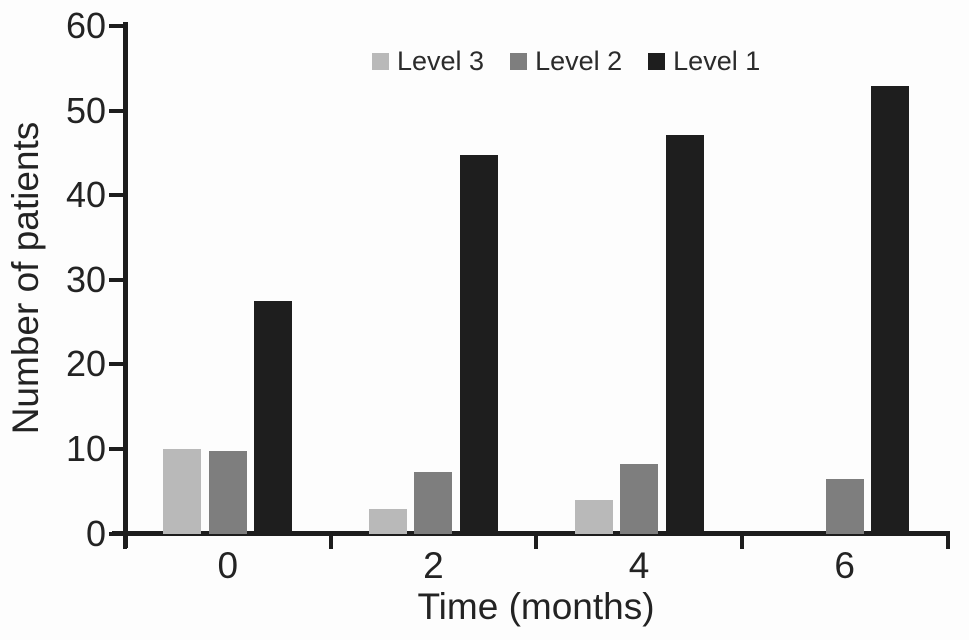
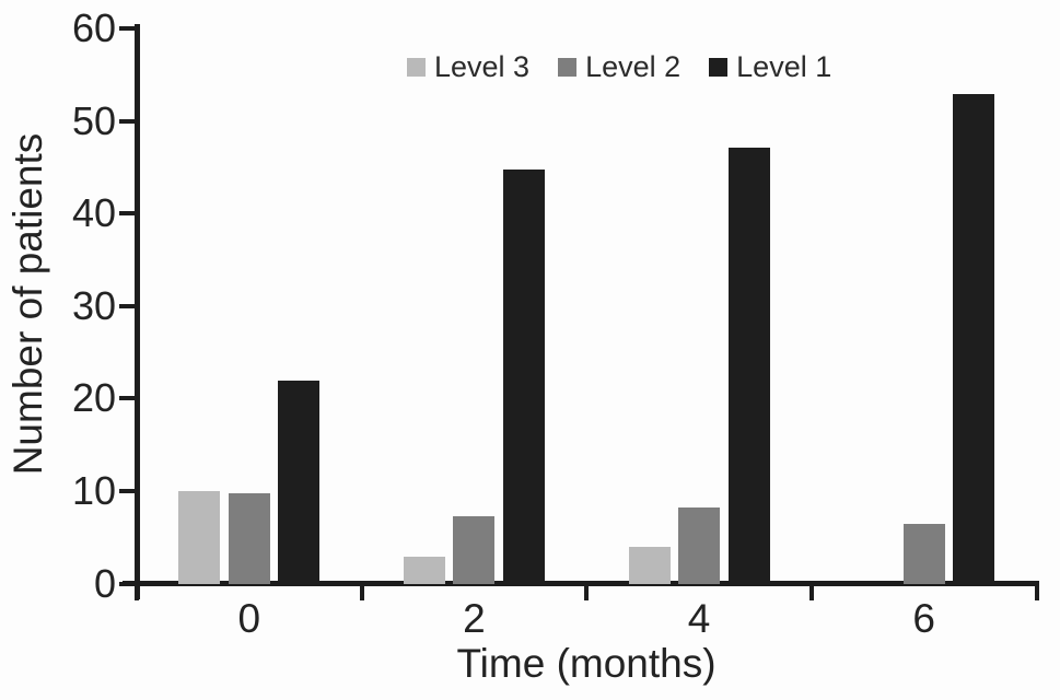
Level 1/0: 28 -> 22
